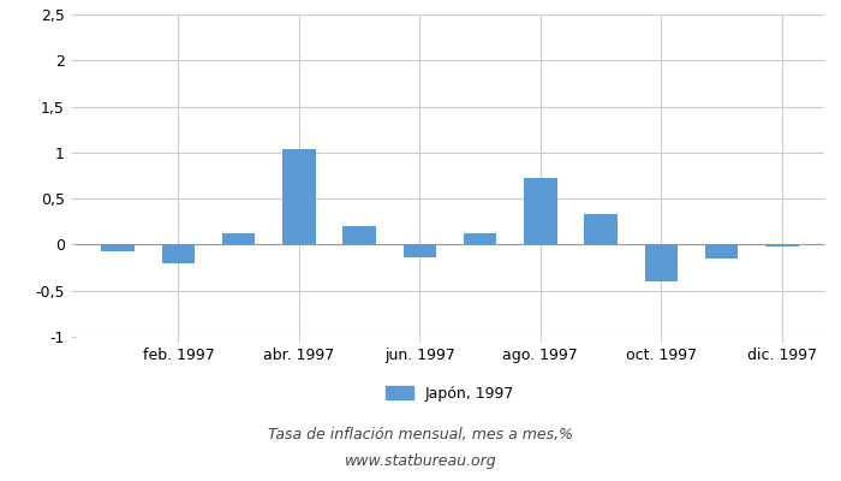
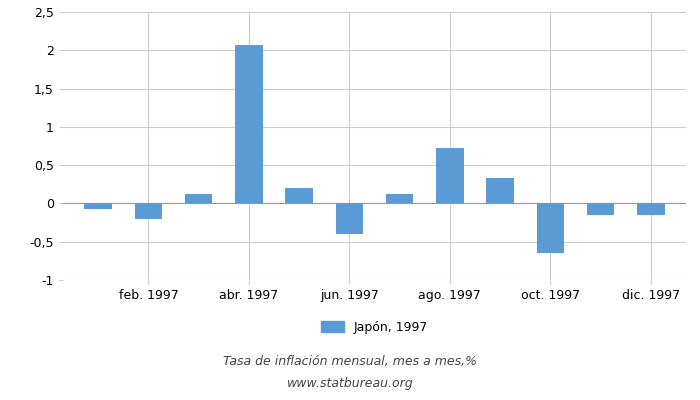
abr. 1997: 1,04 -> 2,07
jun. 1997: -0,14 -> -0,40
oct. 1997: -0,40 -> -0,65
dic. 1997: -0,02 -> -0,15
